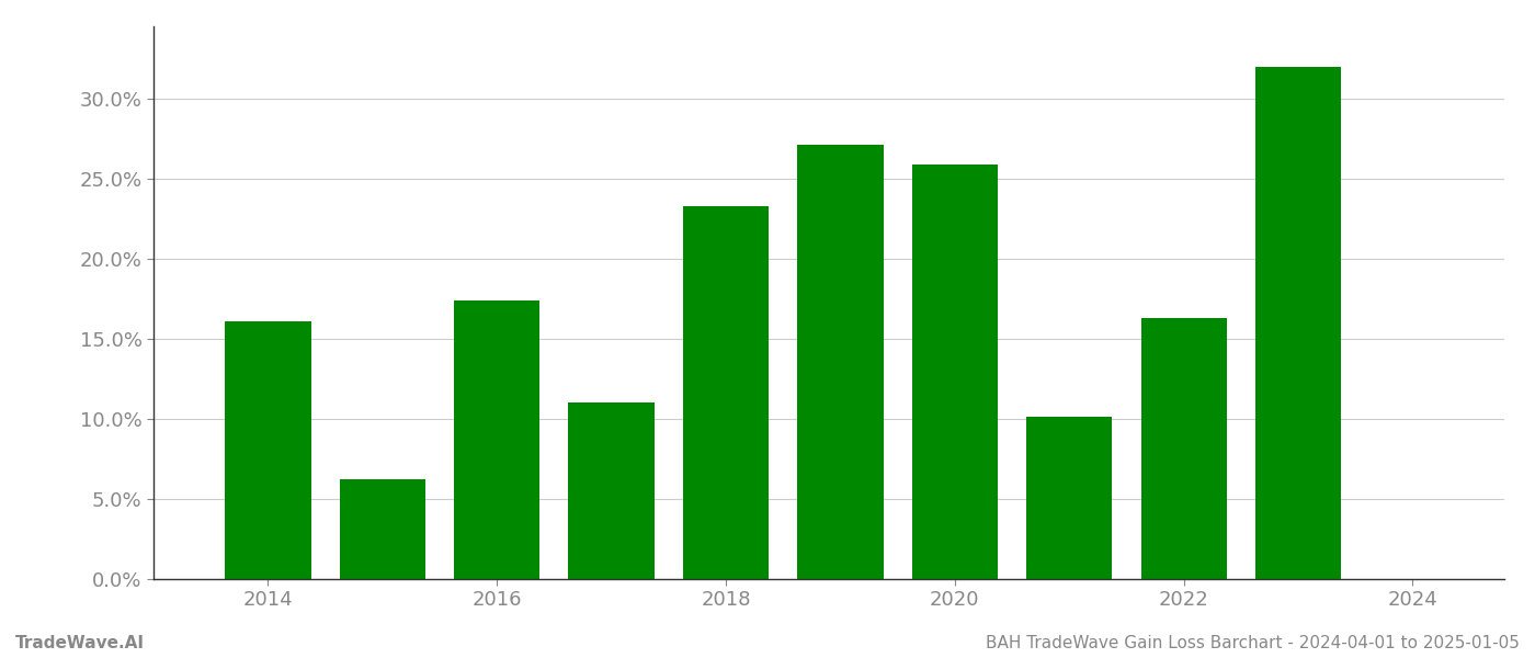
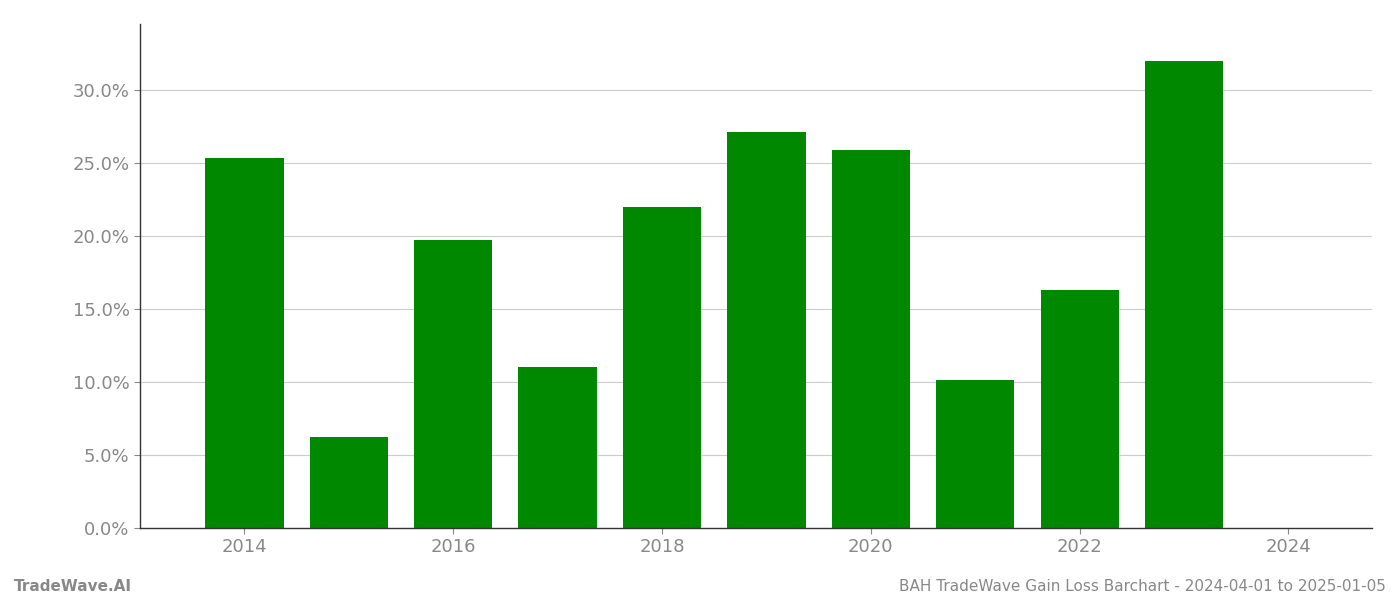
2014: 16.1% -> 25.3%
2016: 17.4% -> 19.7%
2018: 23.3% -> 22.0%
